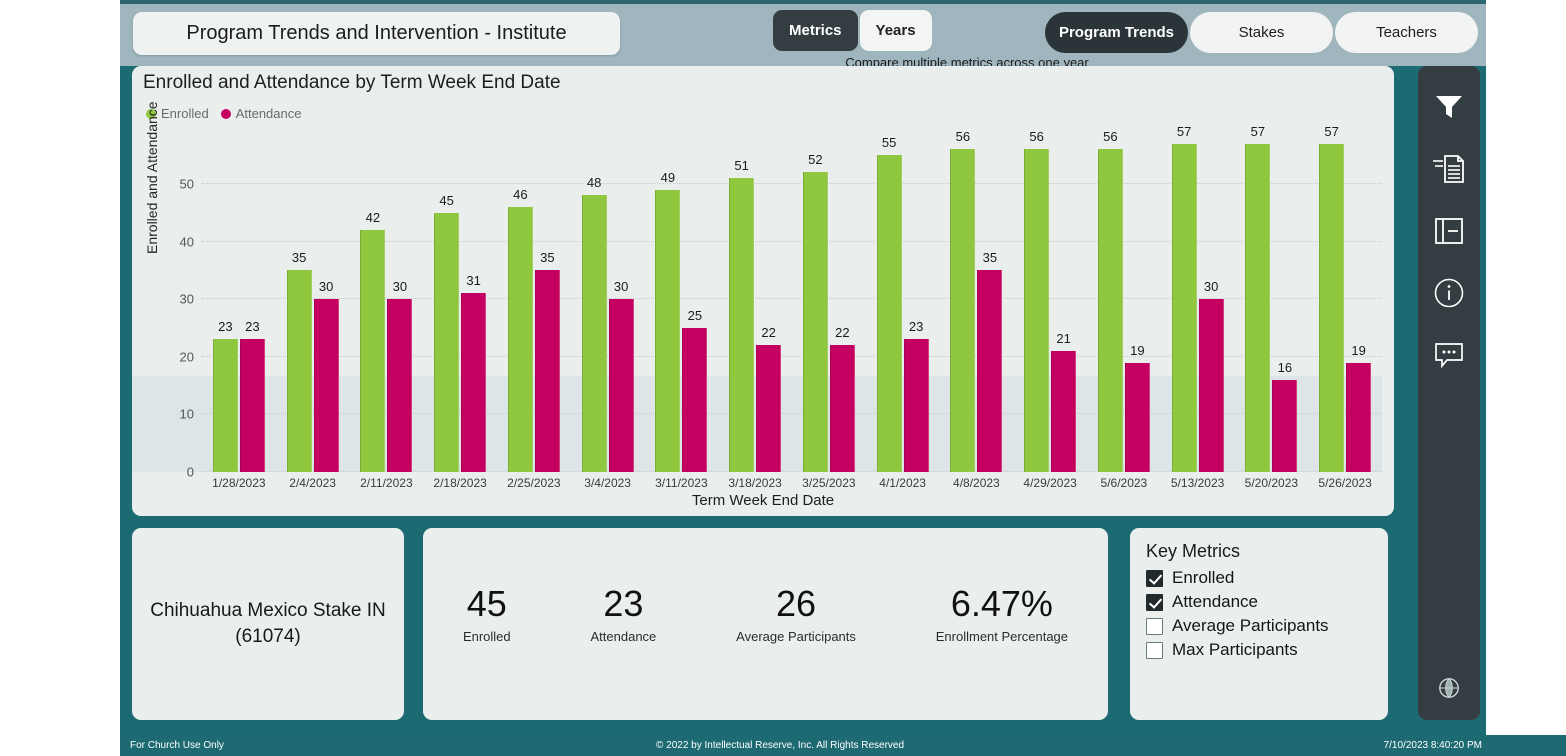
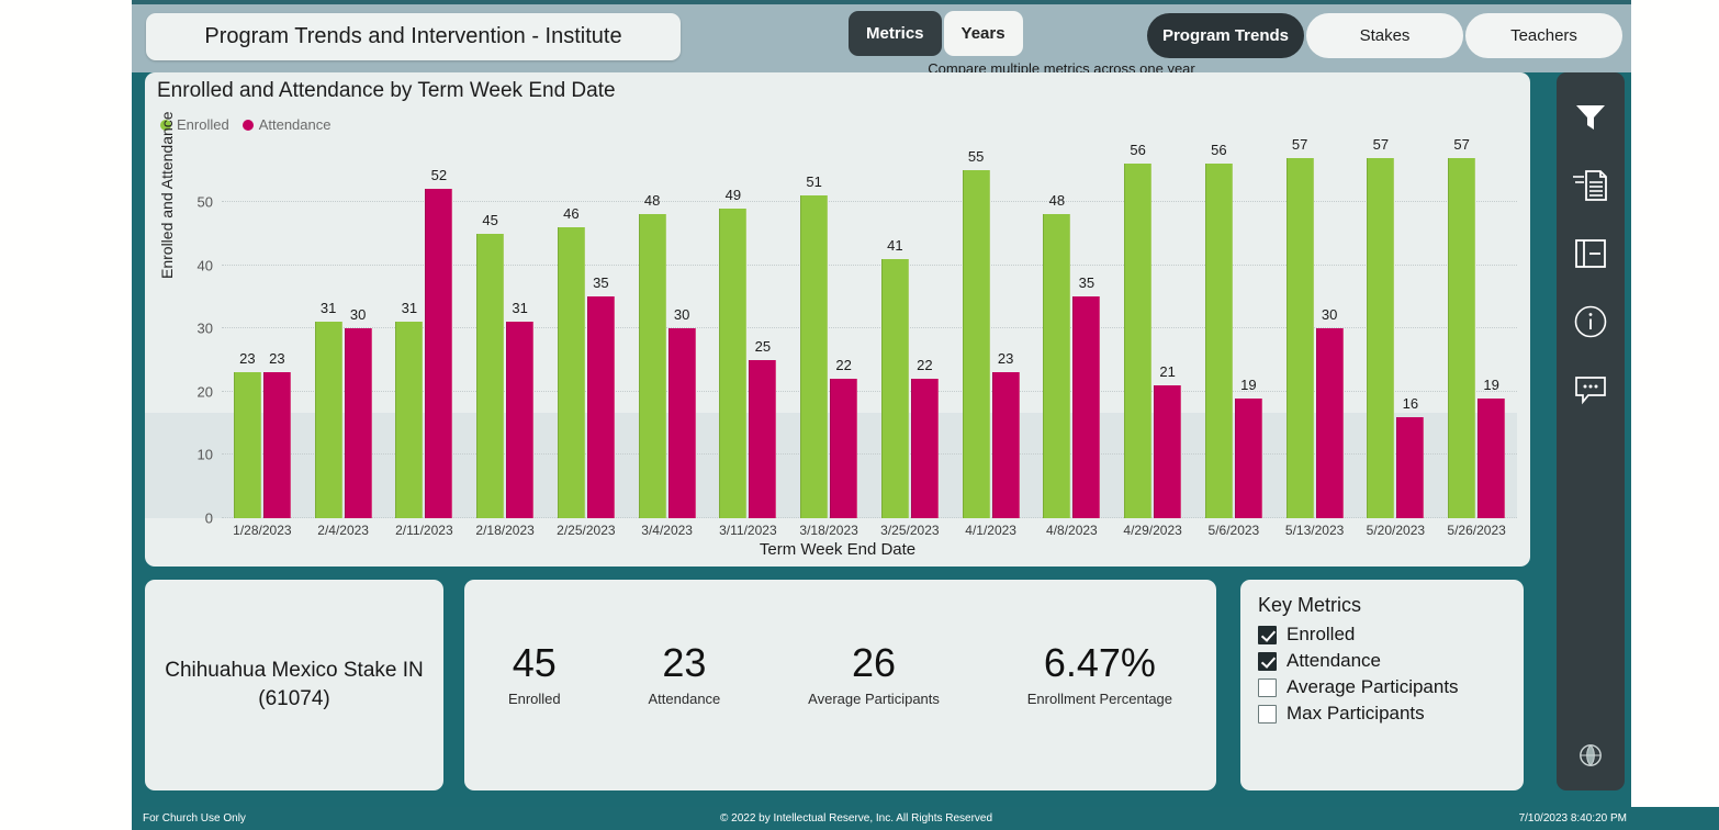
Enrolled/2/4/2023: 35 -> 31
Enrolled/2/11/2023: 42 -> 31
Attendance/2/11/2023: 30 -> 52
Enrolled/3/25/2023: 52 -> 41
Enrolled/4/8/2023: 56 -> 48
